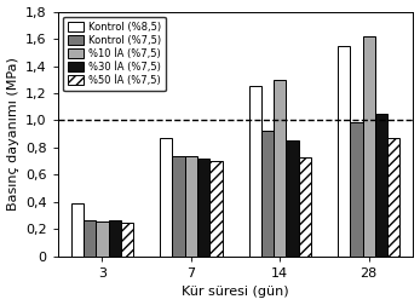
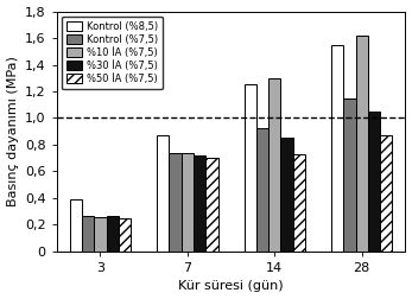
Kontrol (%7,5)/28: 0,99 -> 1,15
